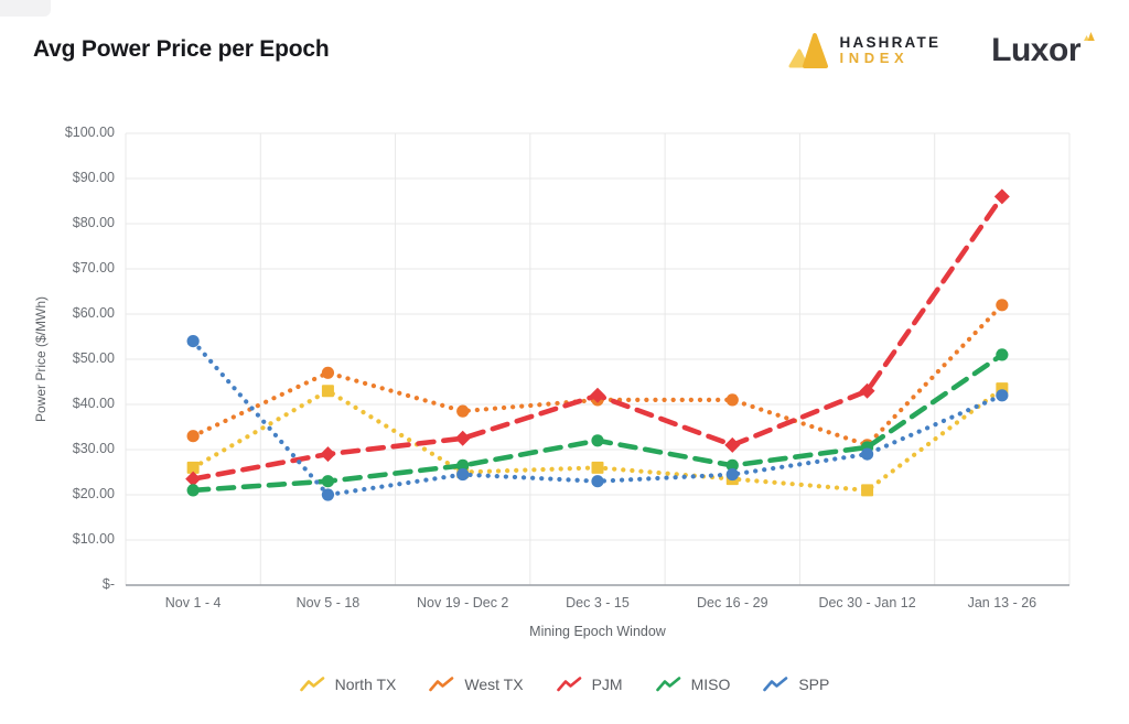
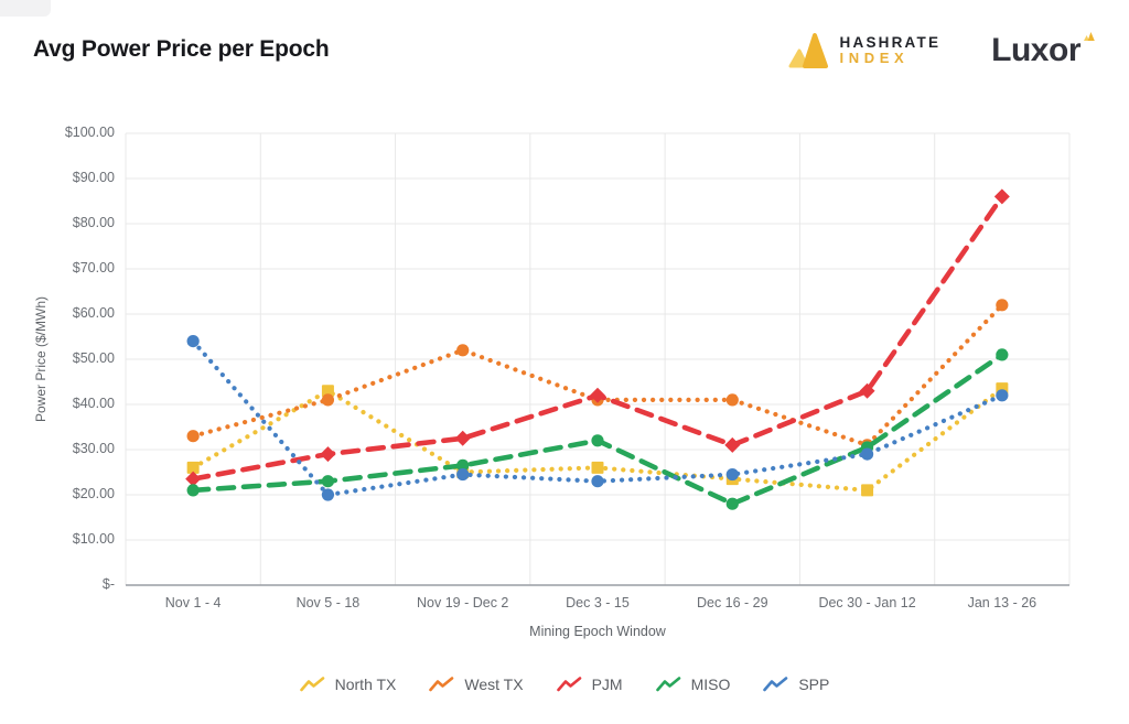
West TX/Nov 5 - 18: $47 -> $41
West TX/Nov 19 - Dec 2: $38 -> $52
MISO/Dec 16 - 29: $26 -> $18
